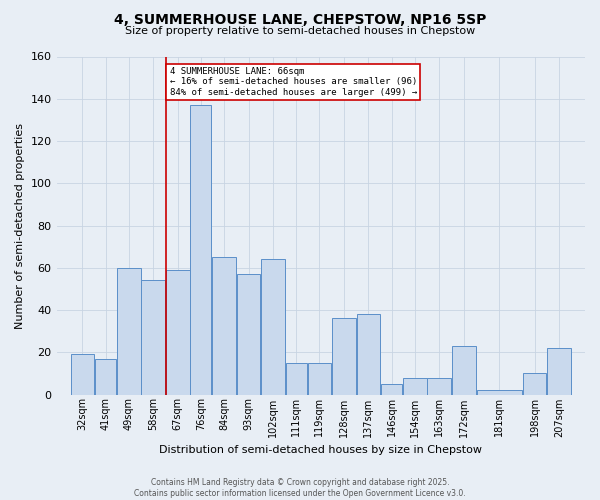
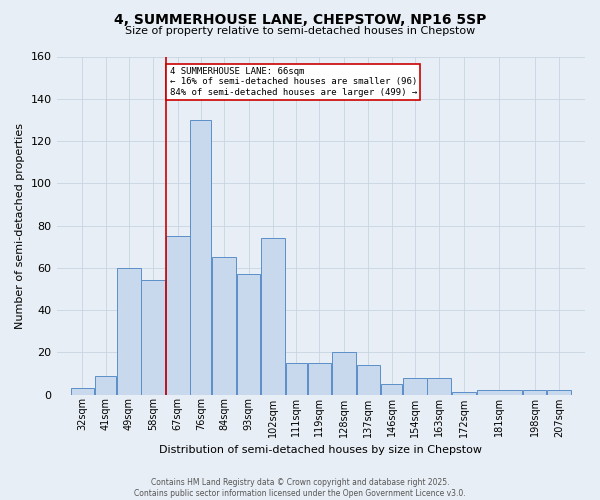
32sqm: 19 -> 3
41sqm: 17 -> 9
67sqm: 59 -> 75
76sqm: 137 -> 130
102sqm: 64 -> 74
128sqm: 36 -> 20
137sqm: 38 -> 14
172sqm: 23 -> 1
198sqm: 10 -> 2
207sqm: 22 -> 2
